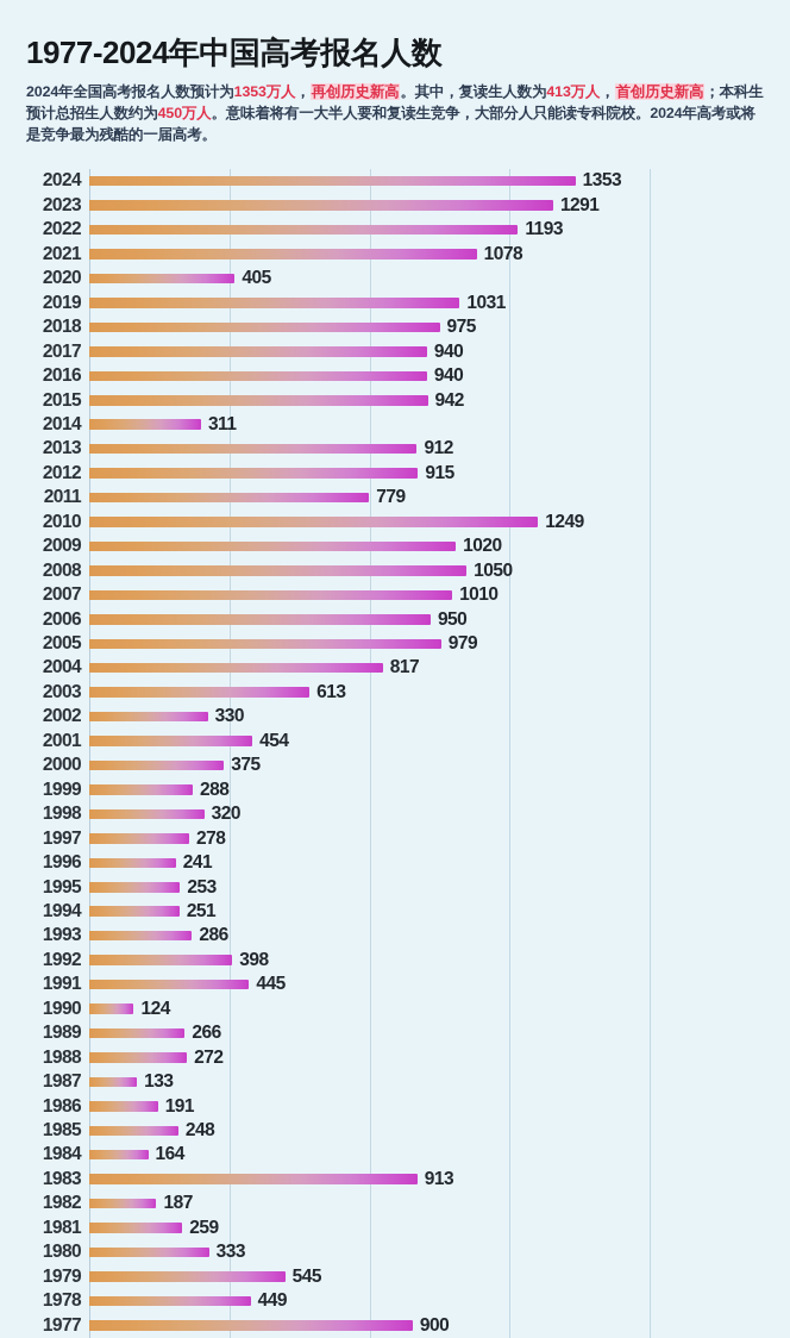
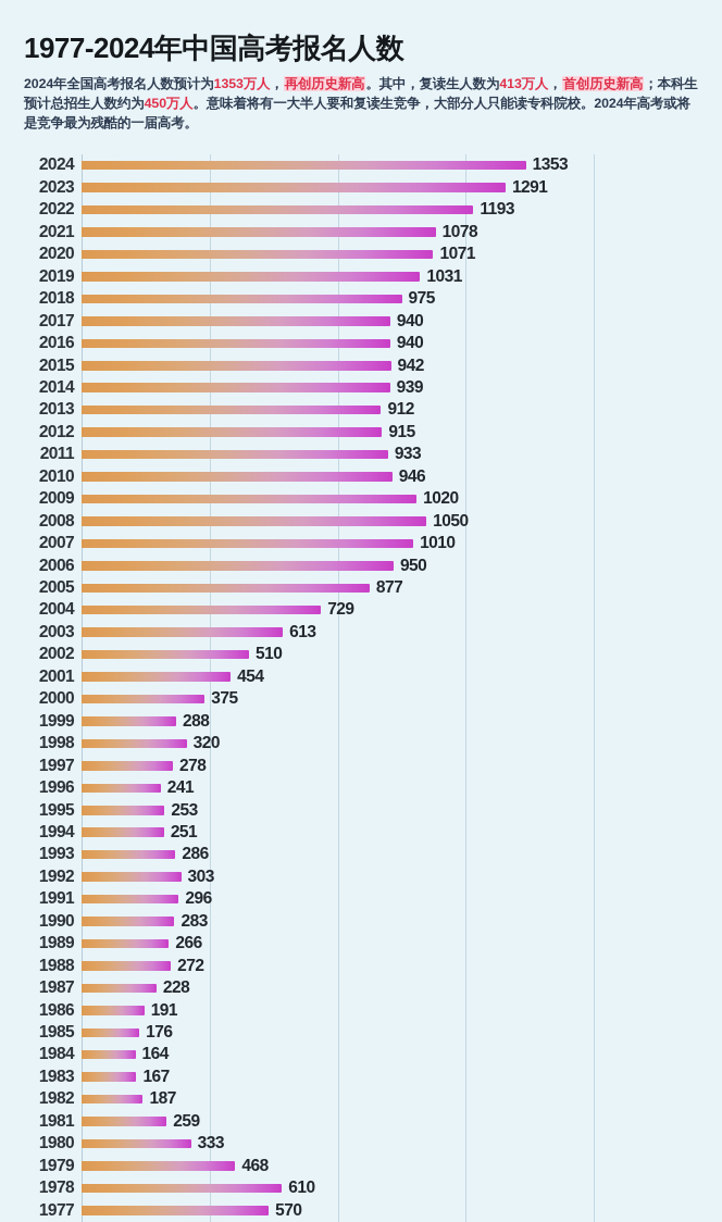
2020: 405 -> 1071
2014: 311 -> 939
2011: 779 -> 933
2010: 1249 -> 946
2005: 979 -> 877
2004: 817 -> 729
2002: 330 -> 510
1992: 398 -> 303
1991: 445 -> 296
1990: 124 -> 283
1987: 133 -> 228
1985: 248 -> 176
1983: 913 -> 167
1979: 545 -> 468
1978: 449 -> 610
1977: 900 -> 570
